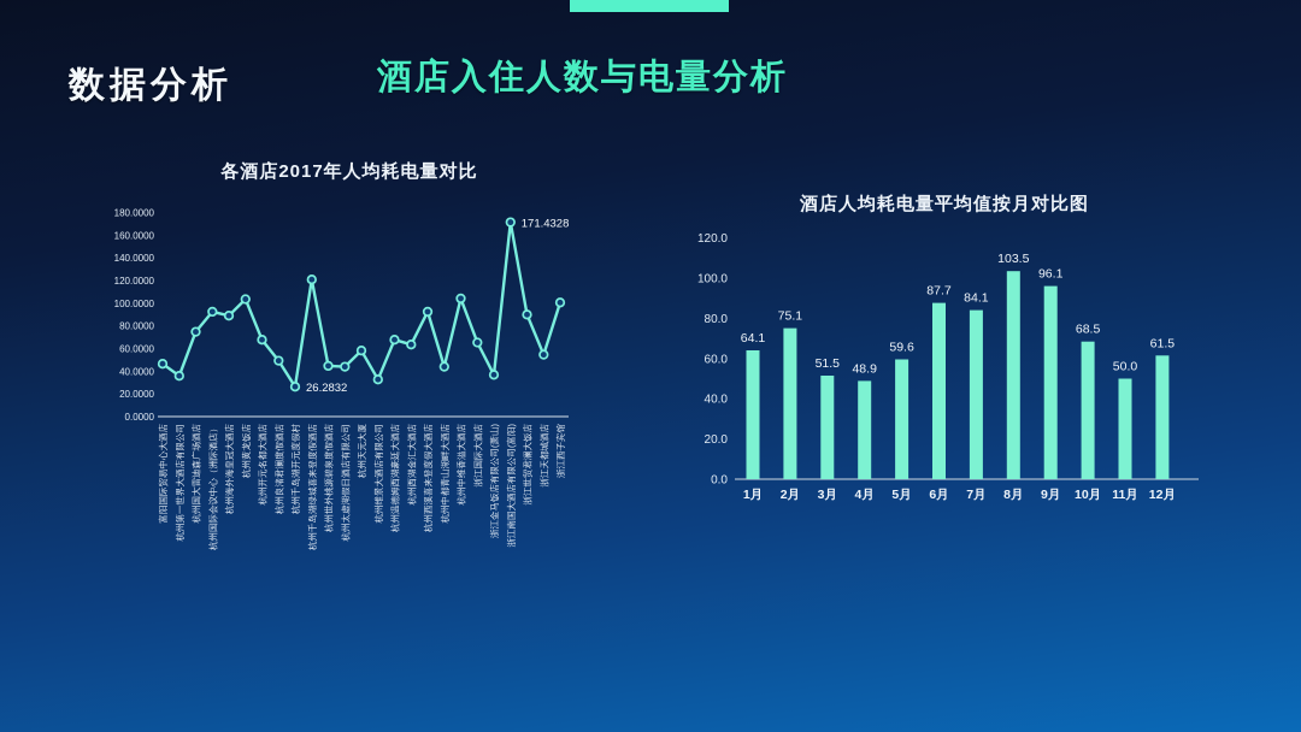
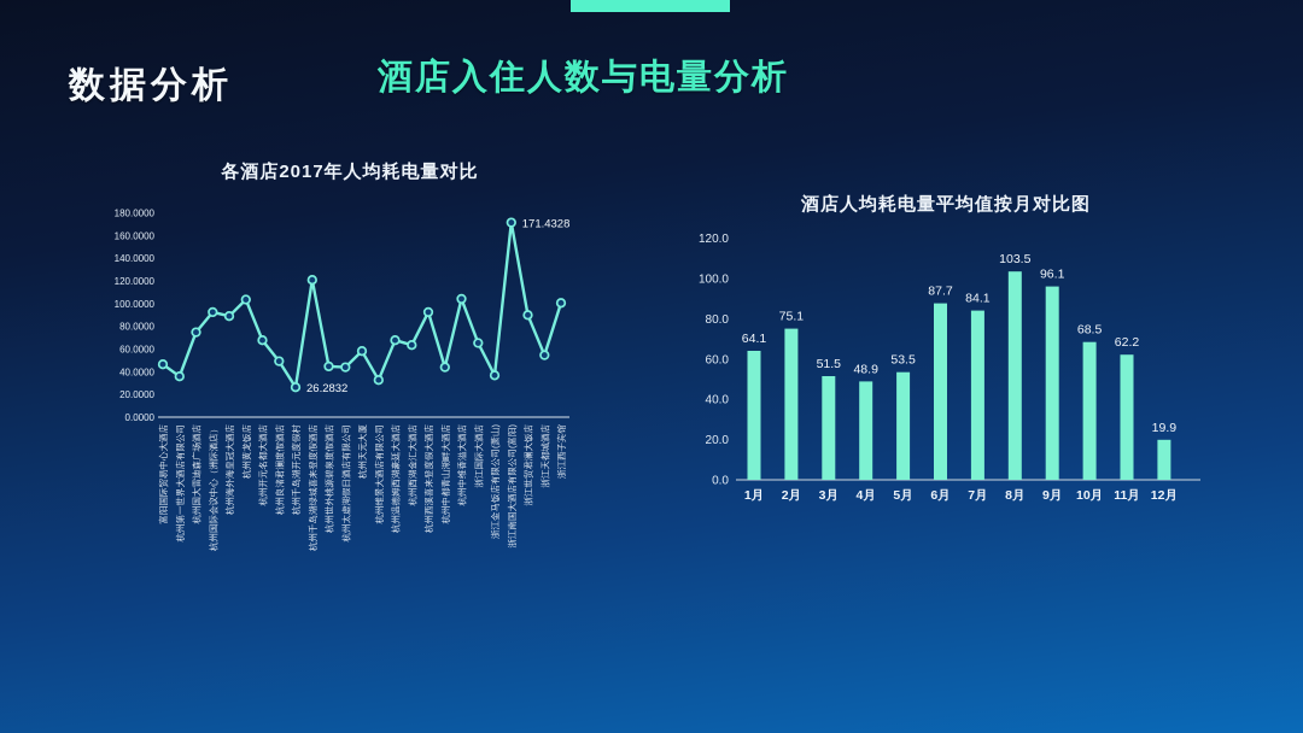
酒店人均耗电量平均值按月对比图/5月: 59.6 -> 53.5
酒店人均耗电量平均值按月对比图/11月: 50.0 -> 62.2
酒店人均耗电量平均值按月对比图/12月: 61.5 -> 19.9
